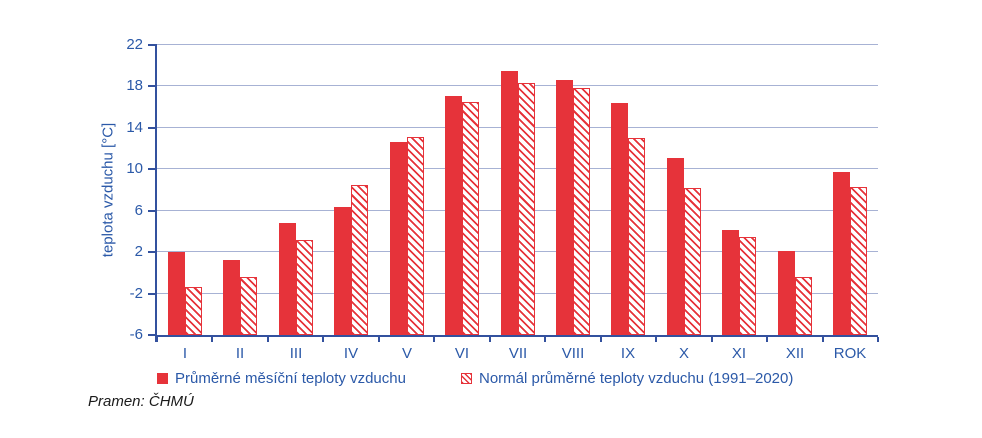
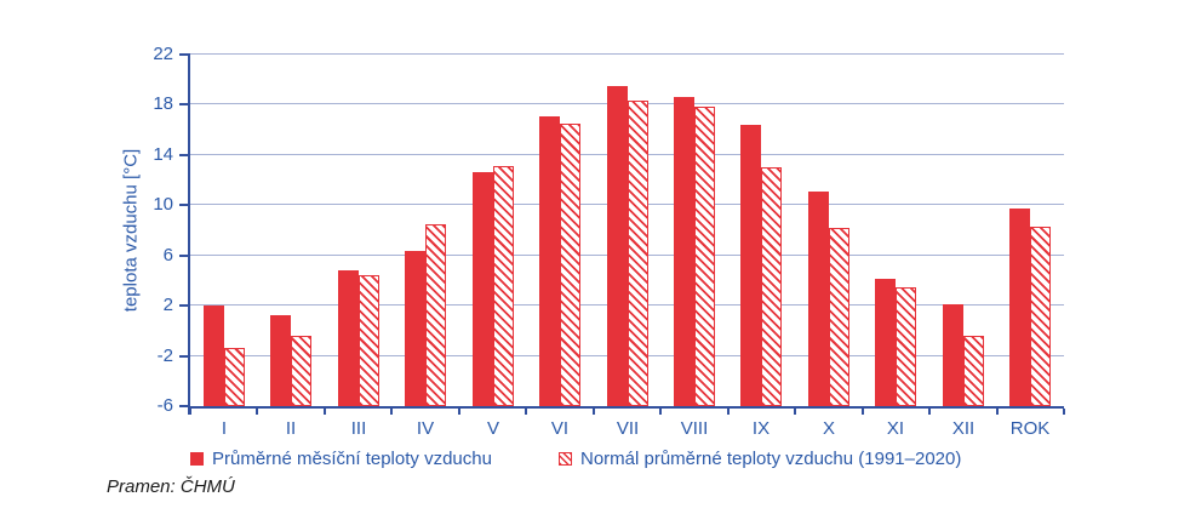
Normál průměrné teploty vzduchu (1991–2020)/III: 3.2 -> 4.4
